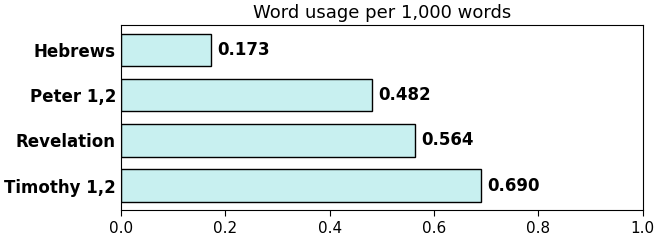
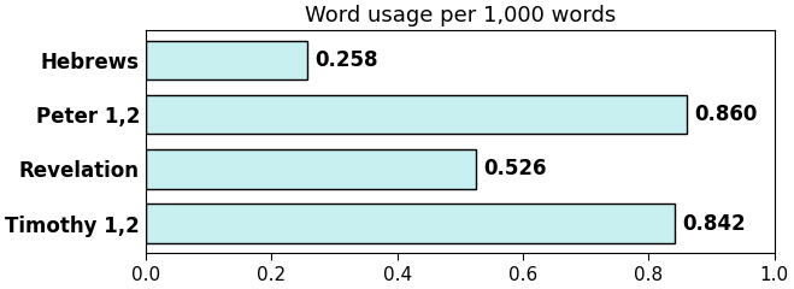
Hebrews: 0.173 -> 0.258
Peter 1,2: 0.482 -> 0.860
Revelation: 0.564 -> 0.526
Timothy 1,2: 0.690 -> 0.842
